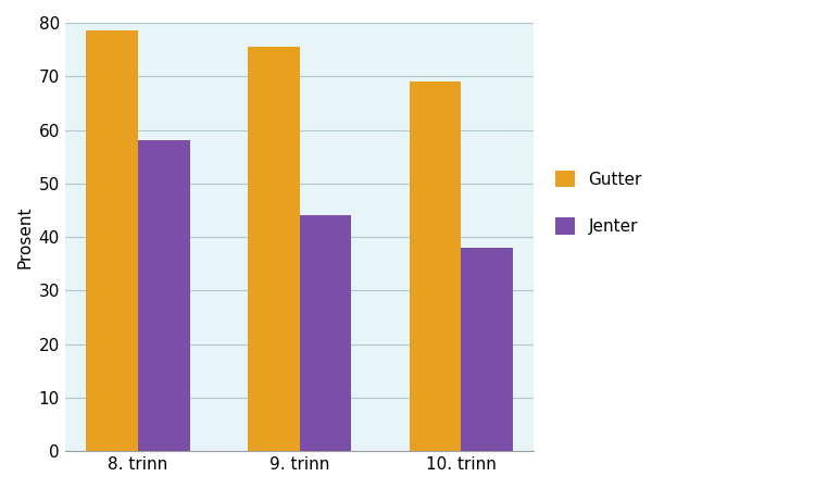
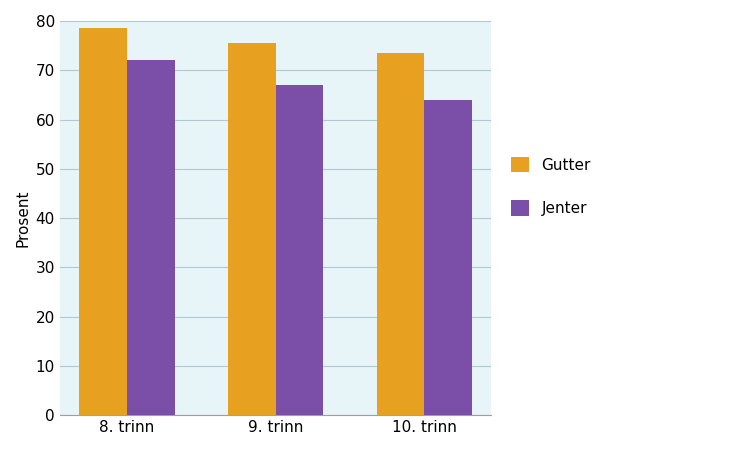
Jenter/8. trinn: 58 -> 72
Jenter/9. trinn: 44 -> 67
Gutter/10. trinn: 69.0 -> 73.5
Jenter/10. trinn: 38 -> 64
